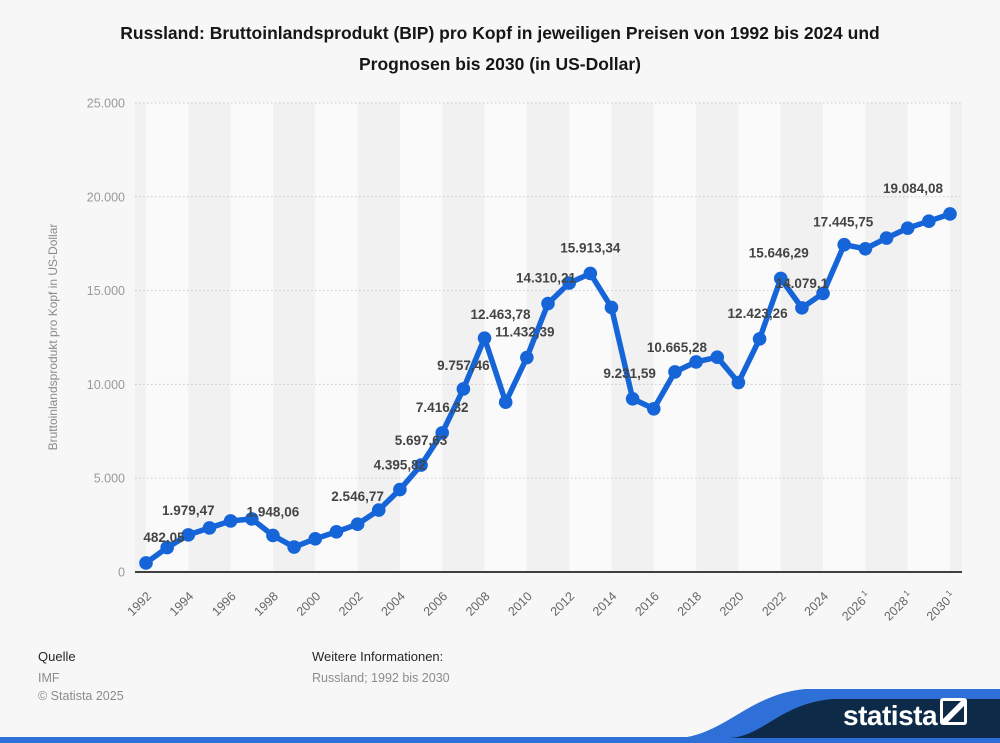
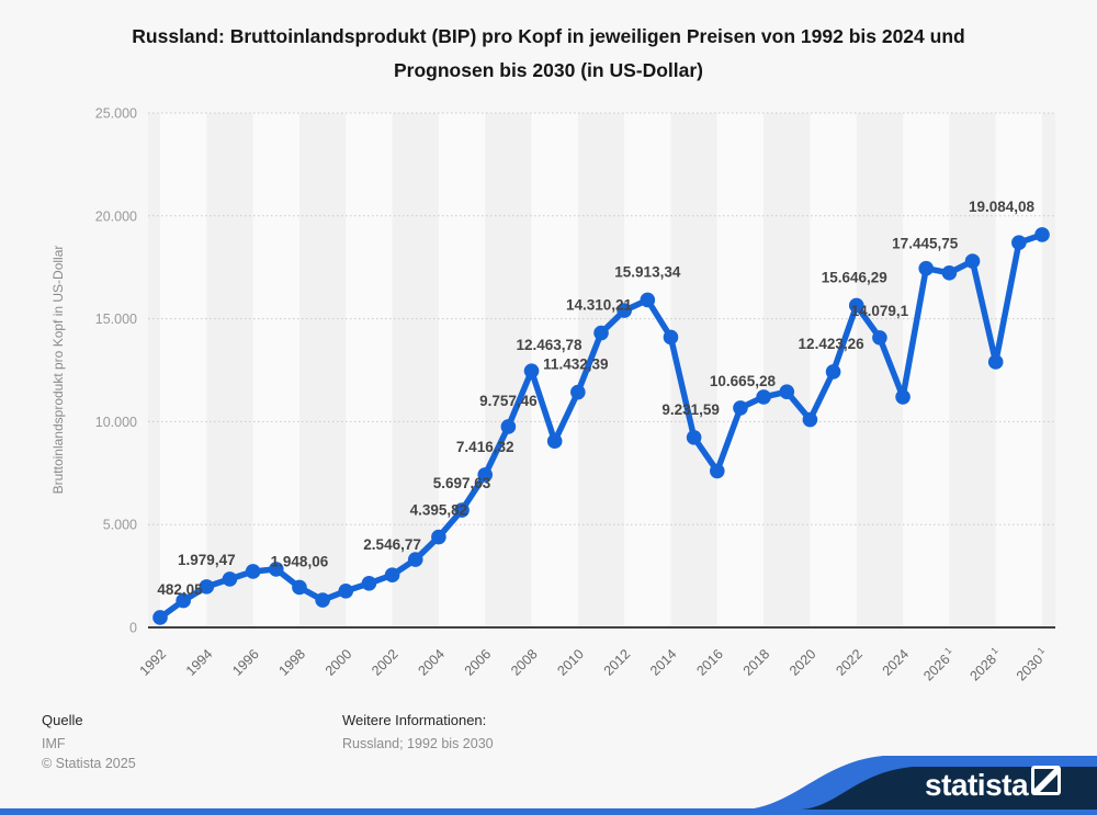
2016: 8700 -> 7600
2024: 14800 -> 11200
2028: 18300 -> 12900
